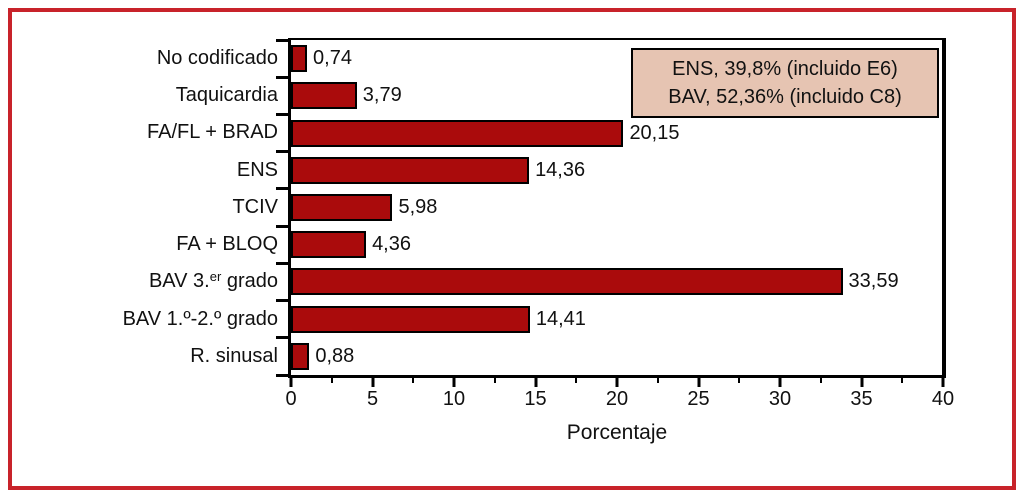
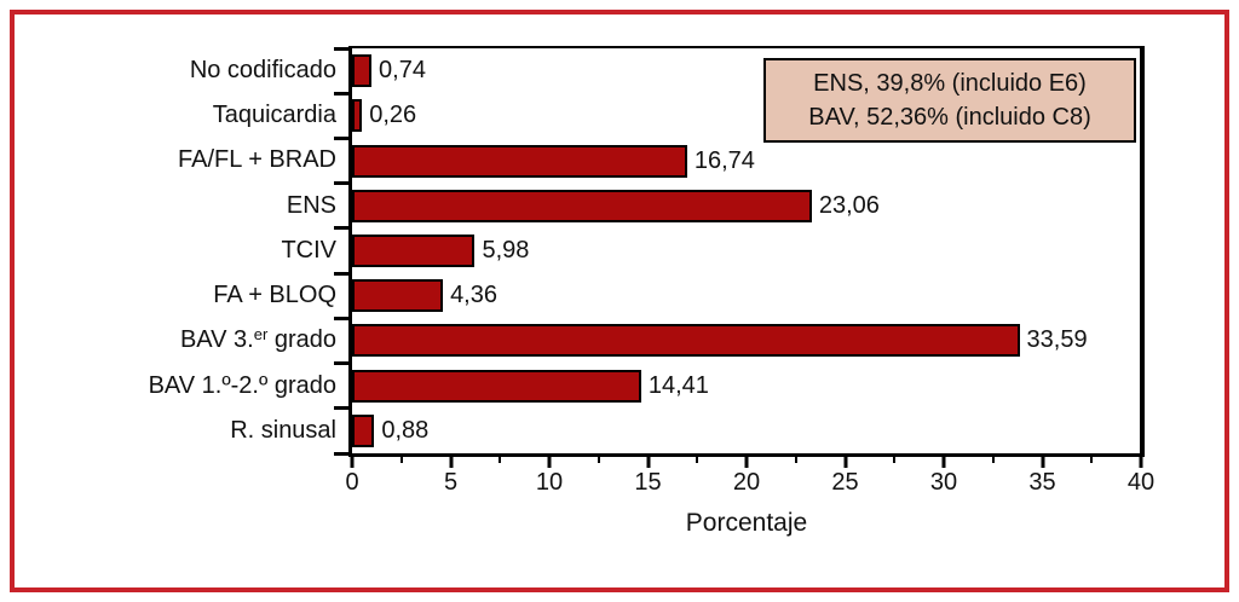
Taquicardia: 3,79 -> 0,26
FA/FL + BRAD: 20,15 -> 16,74
ENS: 14,36 -> 23,06
